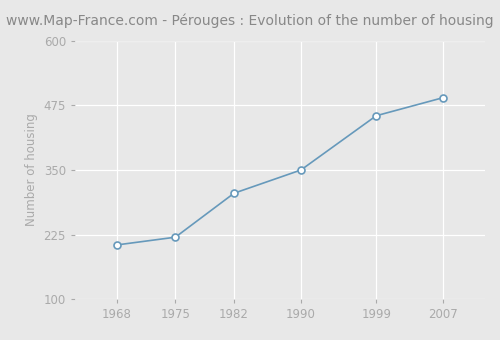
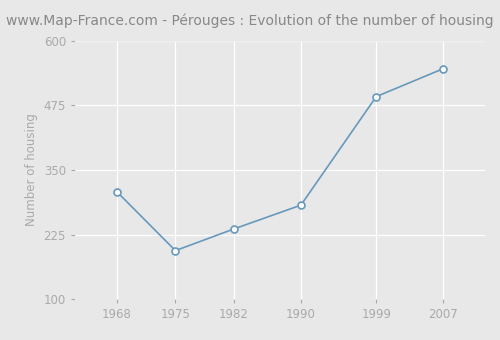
1968: 205 -> 308
1975: 220 -> 194
1982: 305 -> 236
1990: 350 -> 282
1999: 455 -> 492
2007: 490 -> 546
